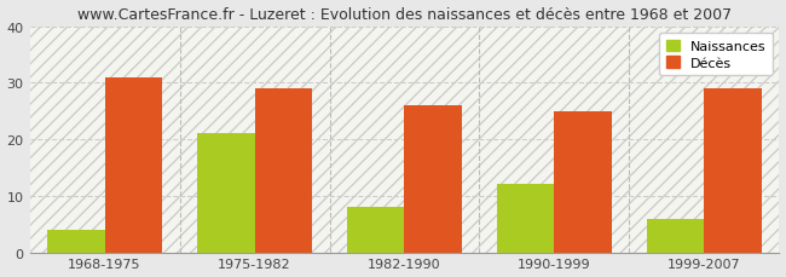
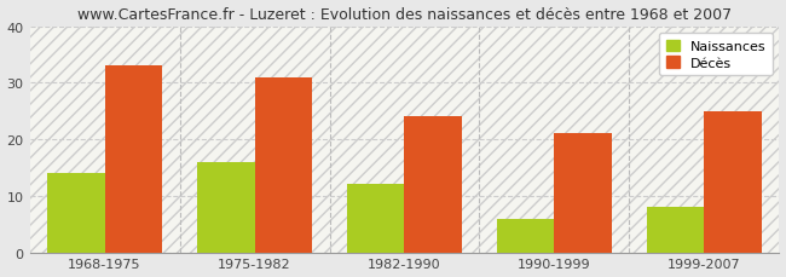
Naissances/1968-1975: 4 -> 14
Décès/1968-1975: 31 -> 33
Naissances/1975-1982: 21 -> 16
Décès/1975-1982: 29 -> 31
Naissances/1982-1990: 8 -> 12
Décès/1982-1990: 26 -> 24
Naissances/1990-1999: 12 -> 6
Décès/1990-1999: 25 -> 21
Naissances/1999-2007: 6 -> 8
Décès/1999-2007: 29 -> 25
